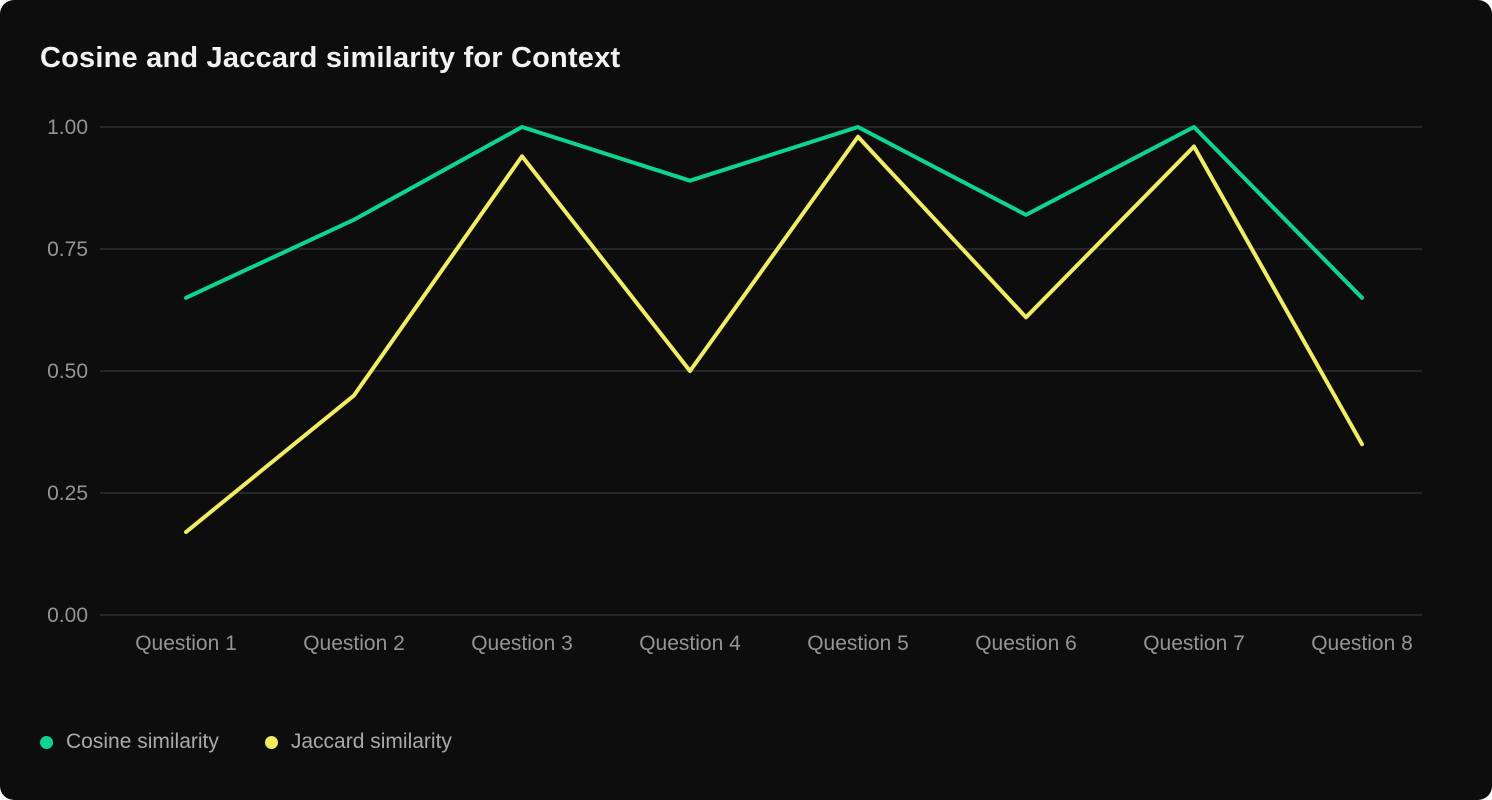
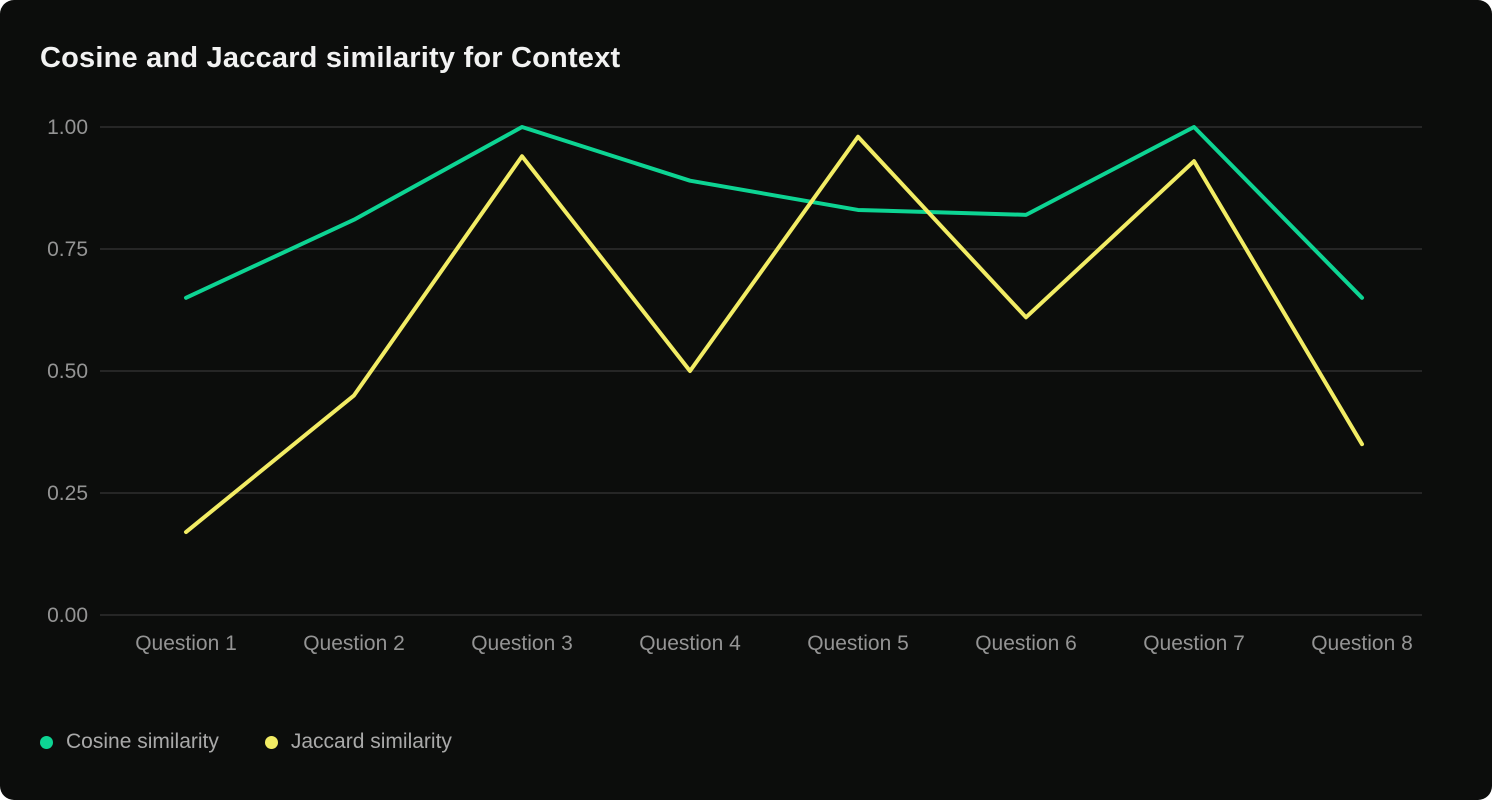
Cosine similarity/Question 5: 1.00 -> 0.83
Jaccard similarity/Question 7: 0.96 -> 0.93
